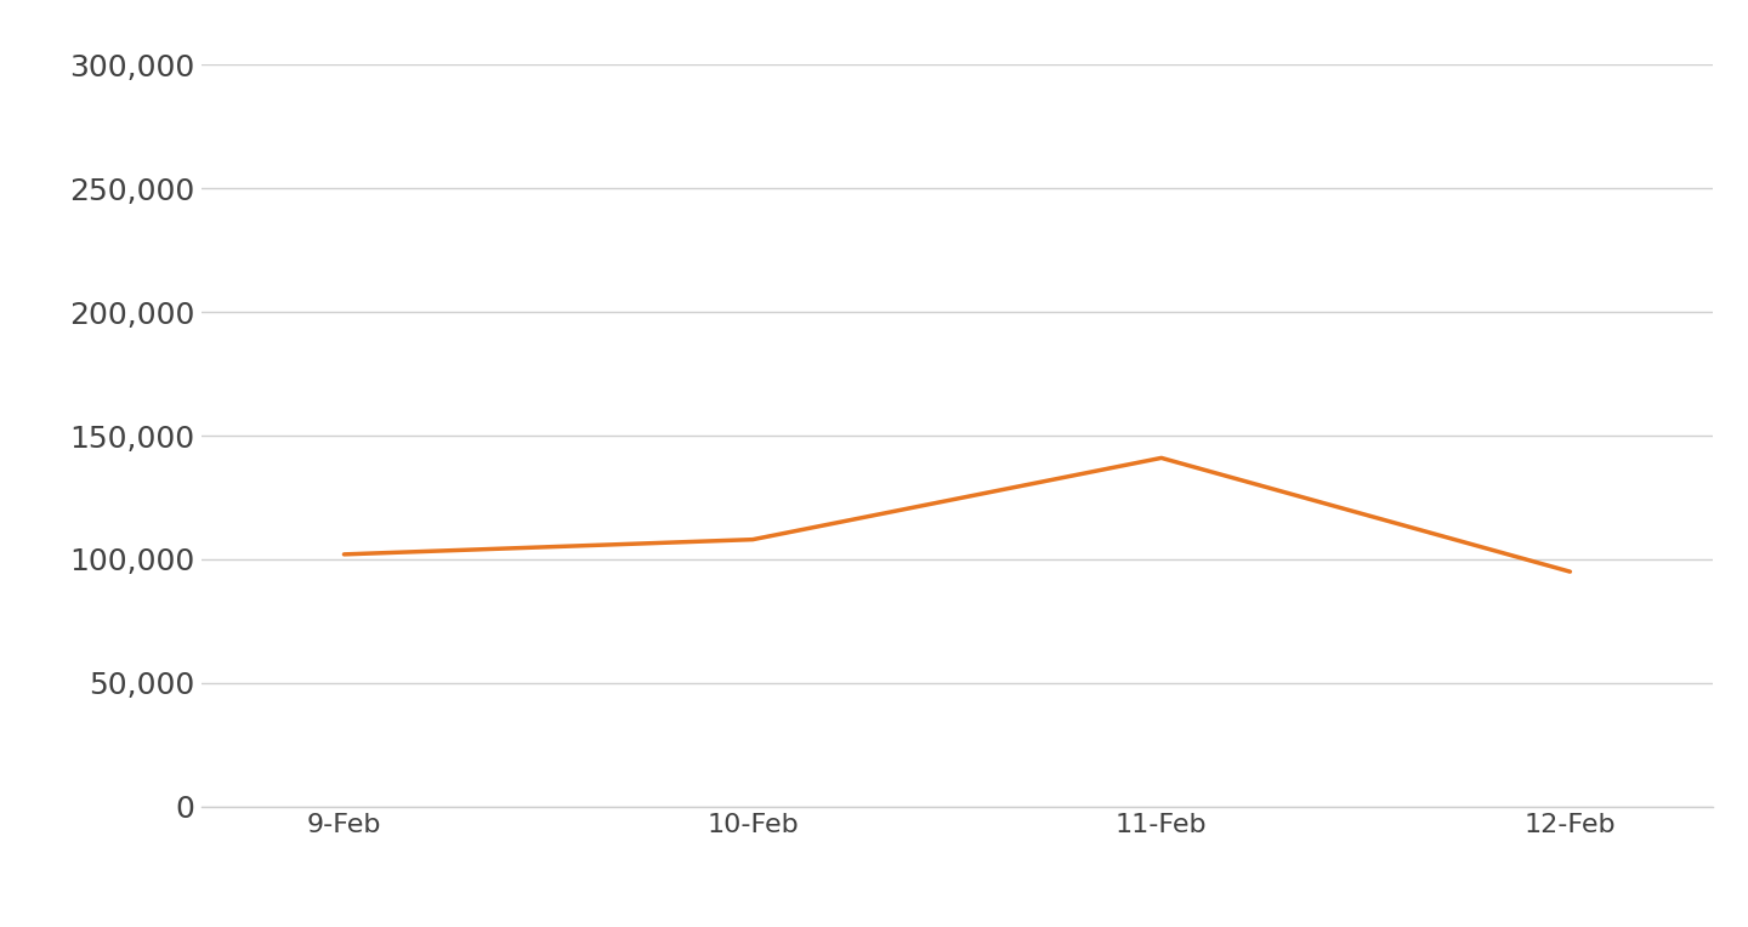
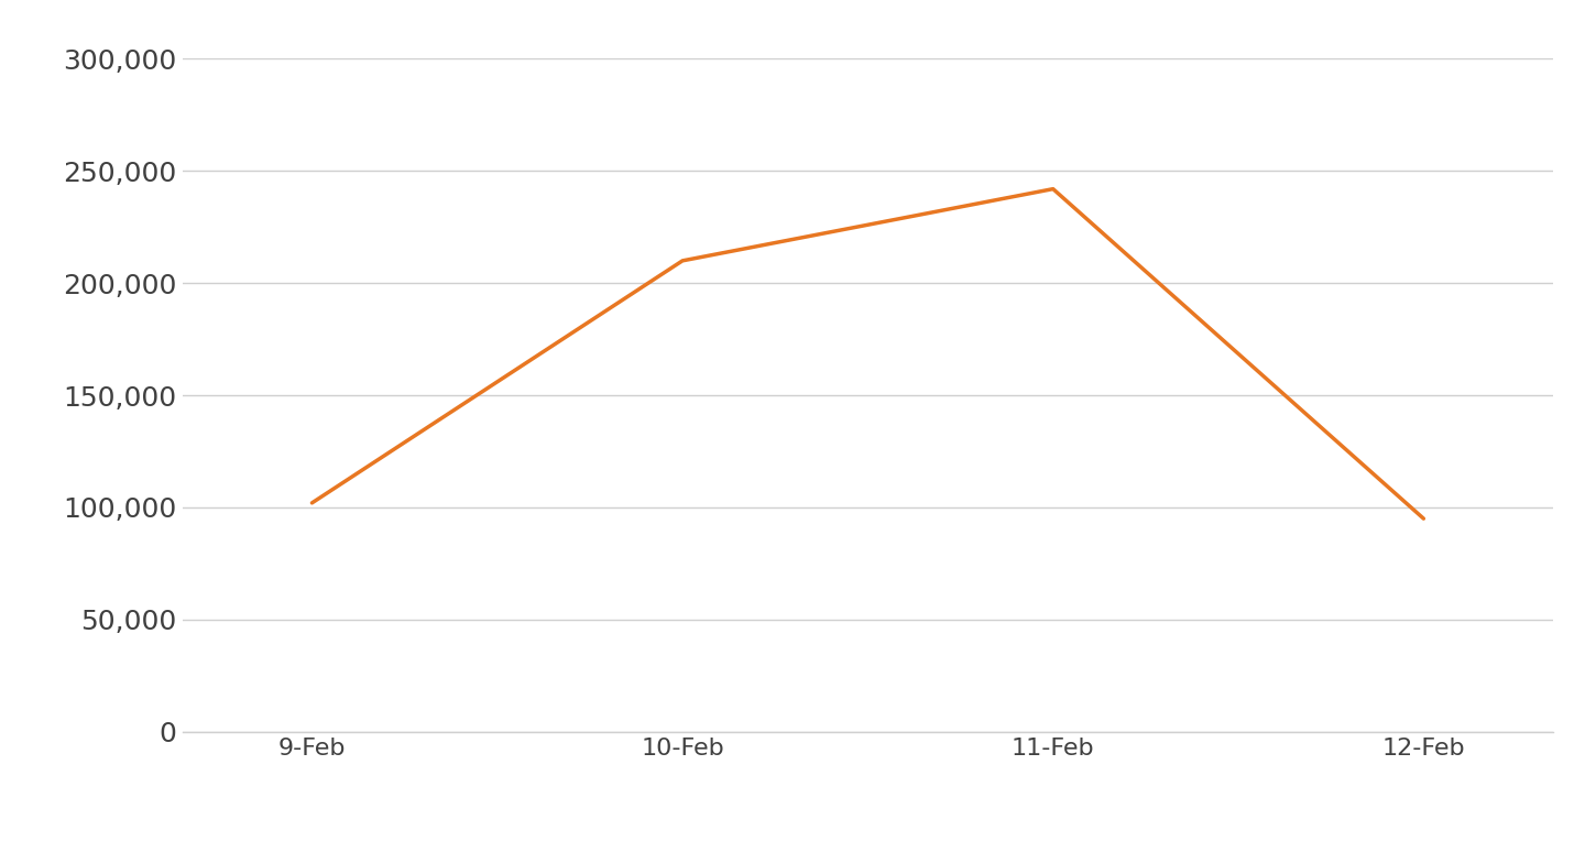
10-Feb: 108,000 -> 210,000
11-Feb: 141,000 -> 242,000
